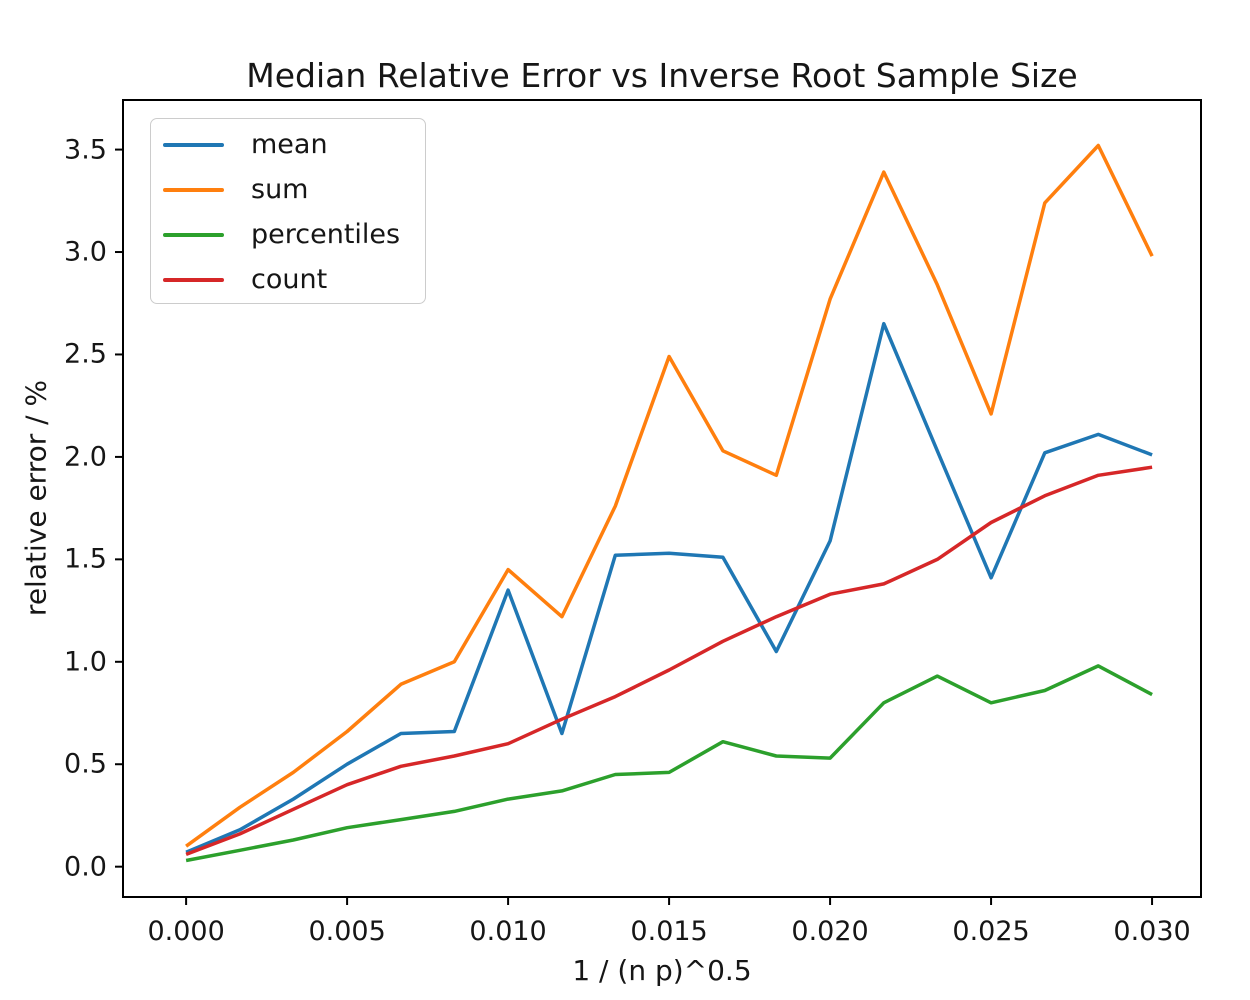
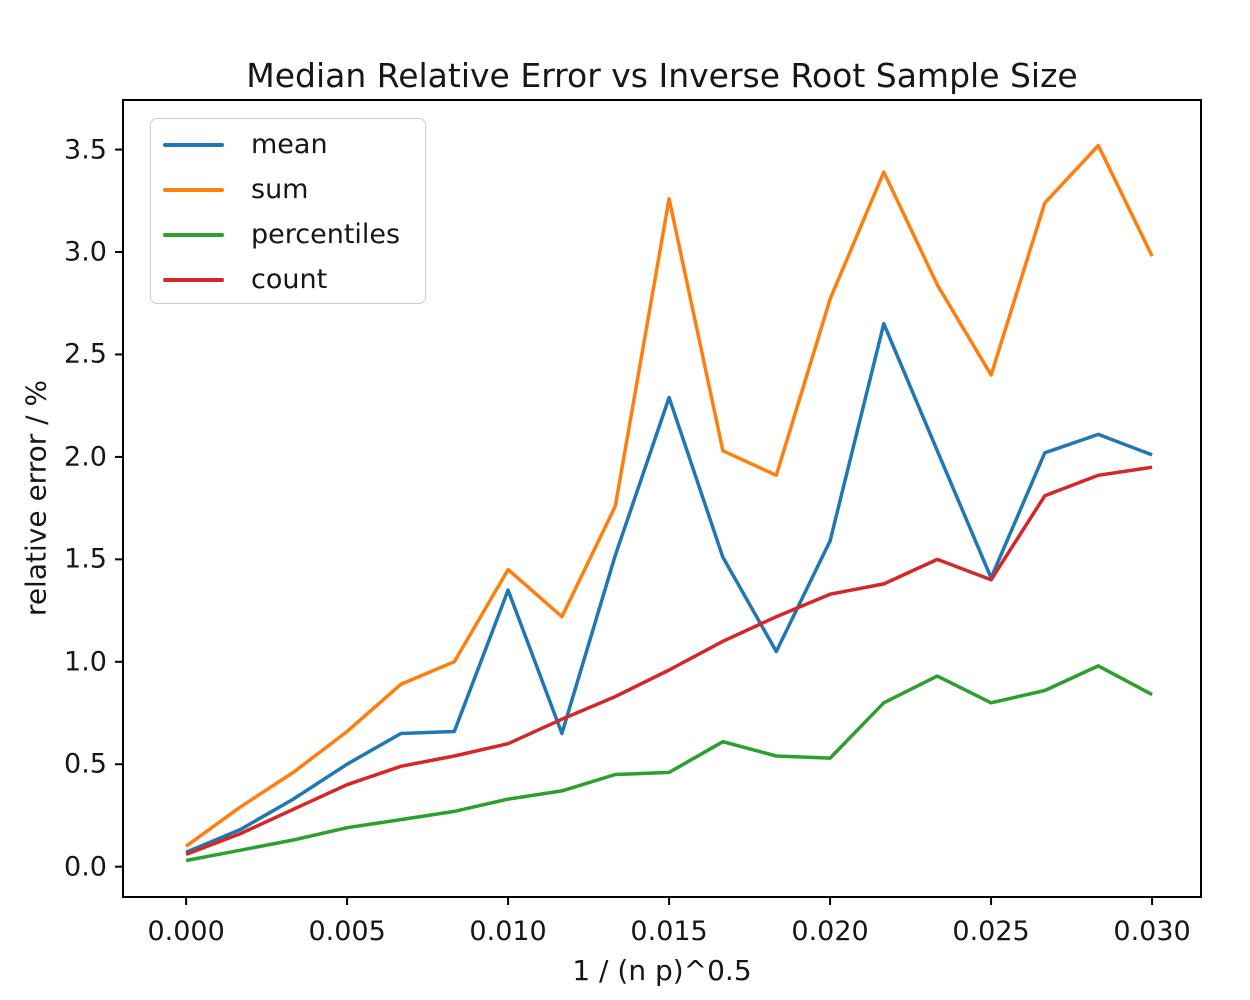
mean/0.015: 1.53 -> 2.29
sum/0.015: 2.49 -> 3.26
sum/0.025: 2.21 -> 2.40
count/0.025: 1.68 -> 1.40
